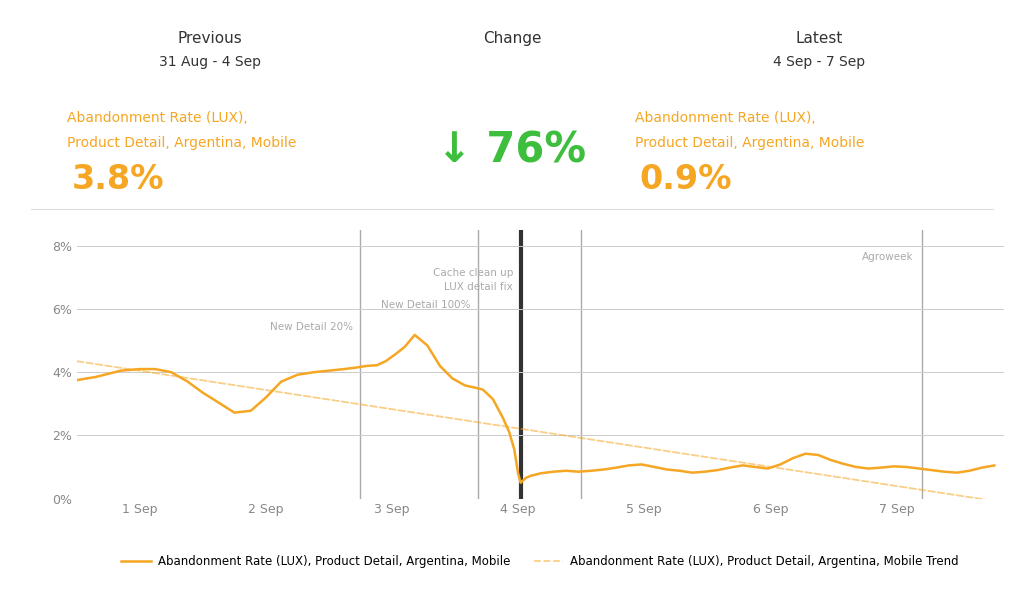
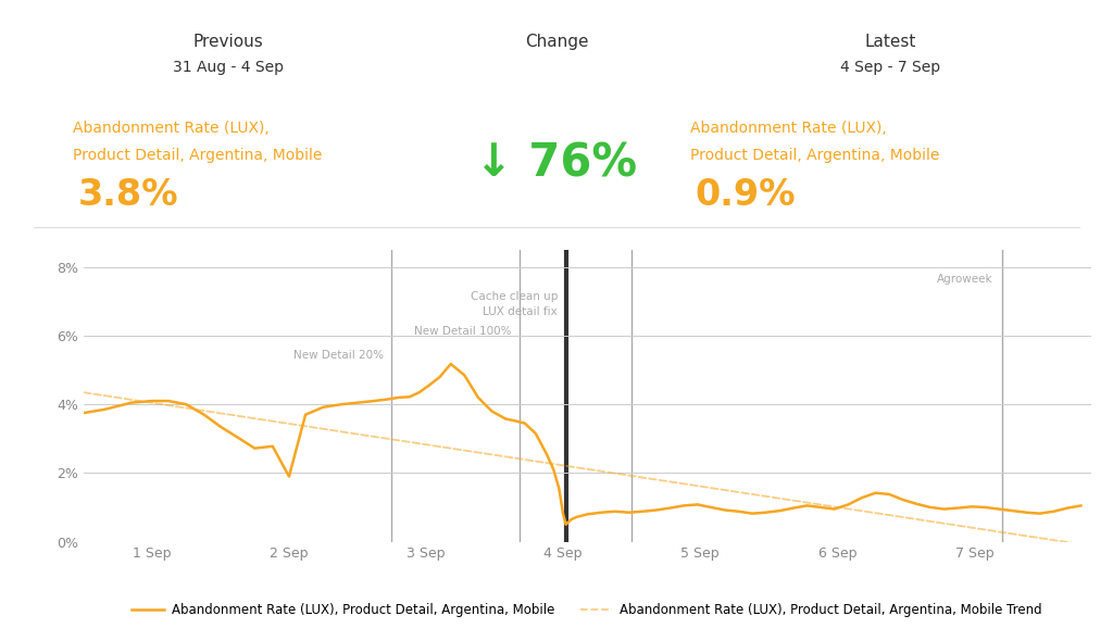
2 Sep: 3.20% -> 1.90%
